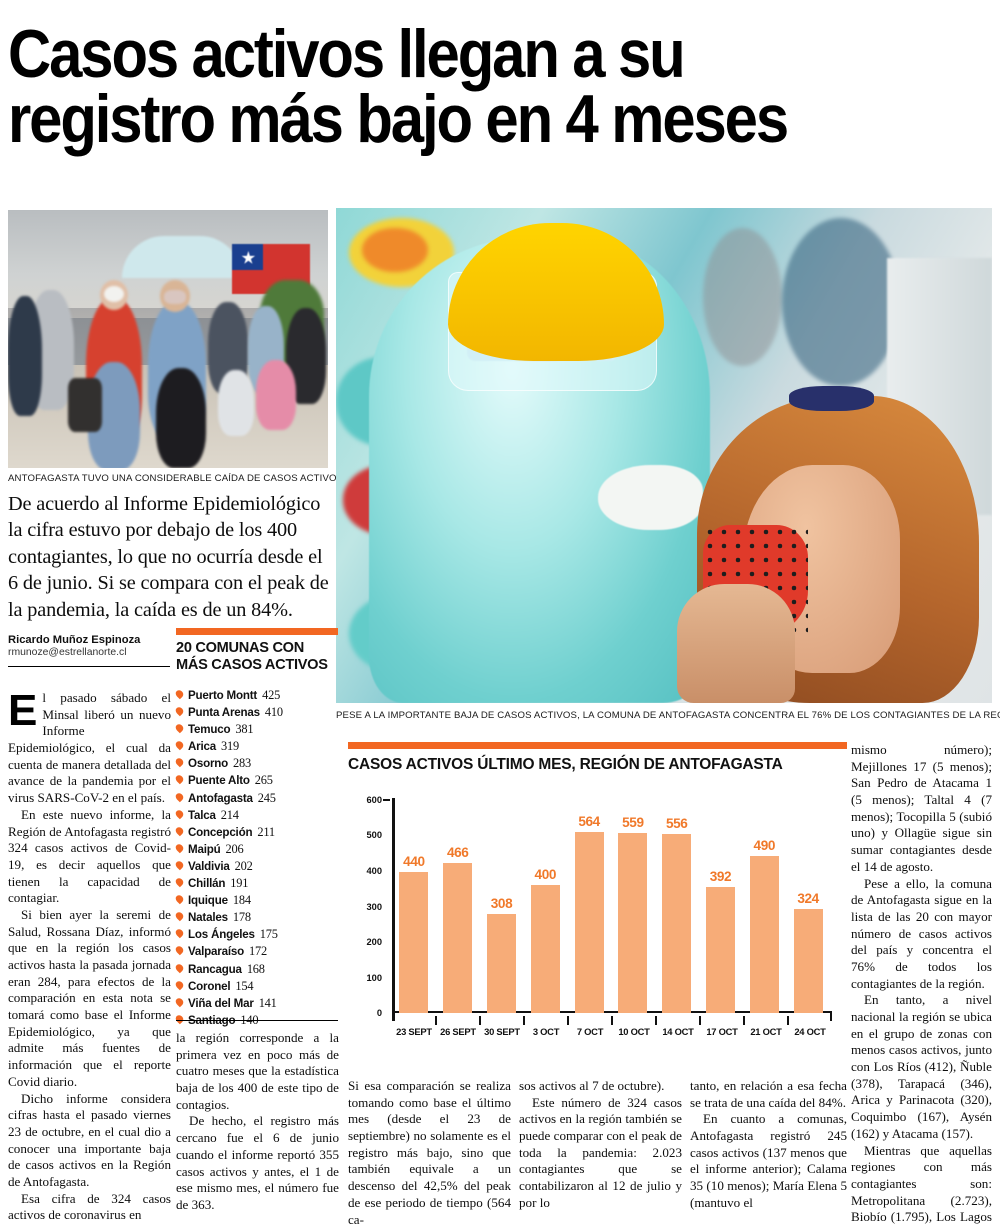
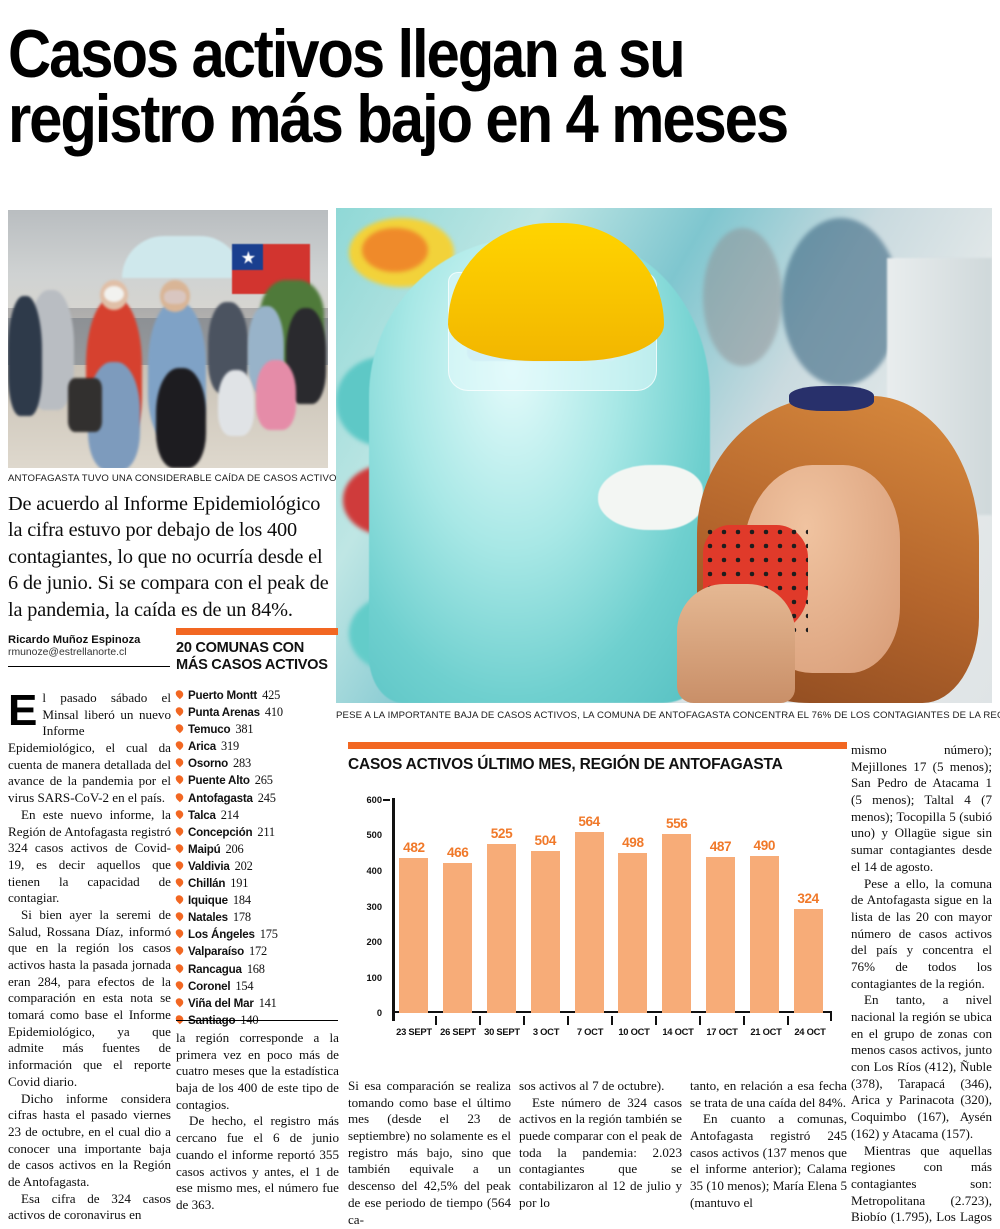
23 SEPT: 440 -> 482
30 SEPT: 308 -> 525
3 OCT: 400 -> 504
10 OCT: 559 -> 498
17 OCT: 392 -> 487
